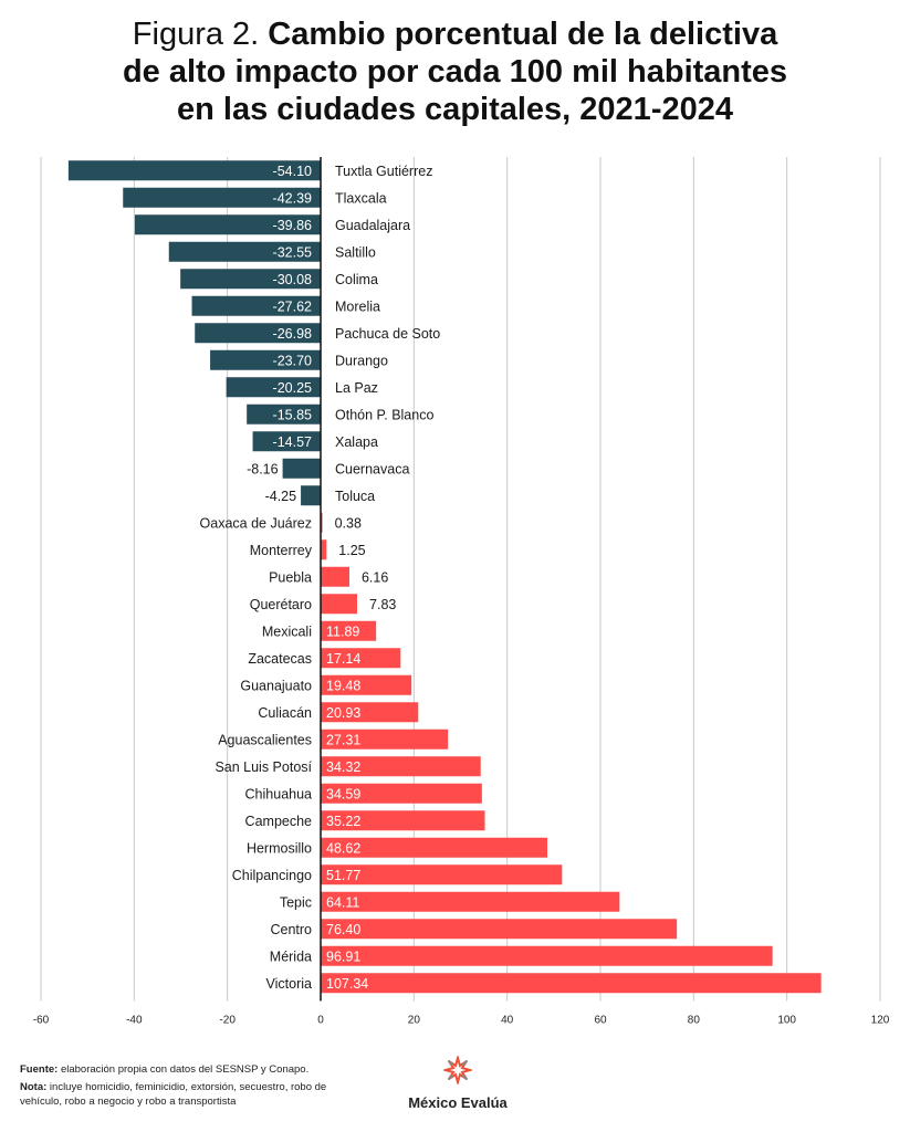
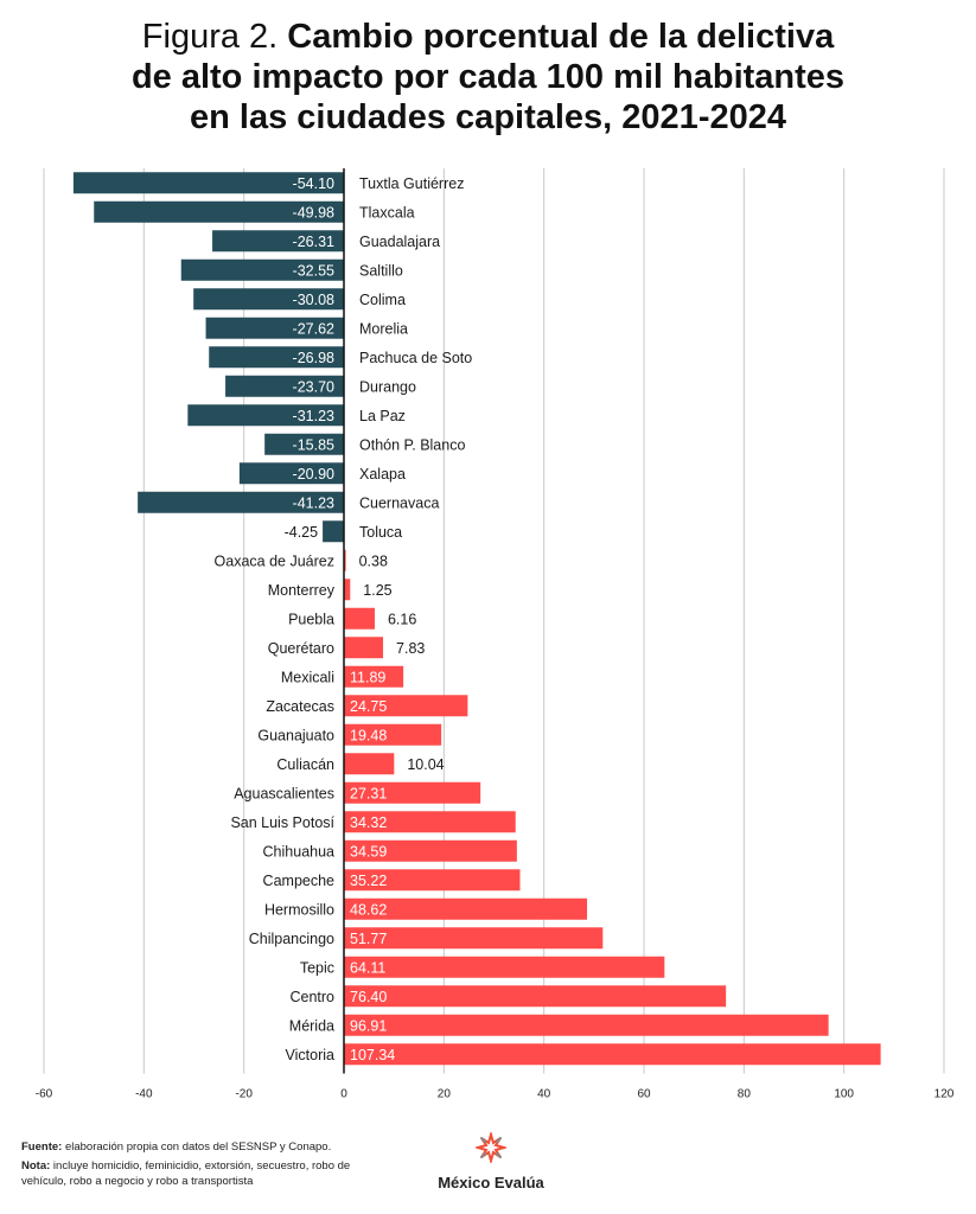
Tlaxcala: -42.39 -> -49.98
Guadalajara: -39.86 -> -26.31
La Paz: -20.25 -> -31.23
Xalapa: -14.57 -> -20.90
Cuernavaca: -8.16 -> -41.23
Zacatecas: 17.14 -> 24.75
Culiacán: 20.93 -> 10.04
